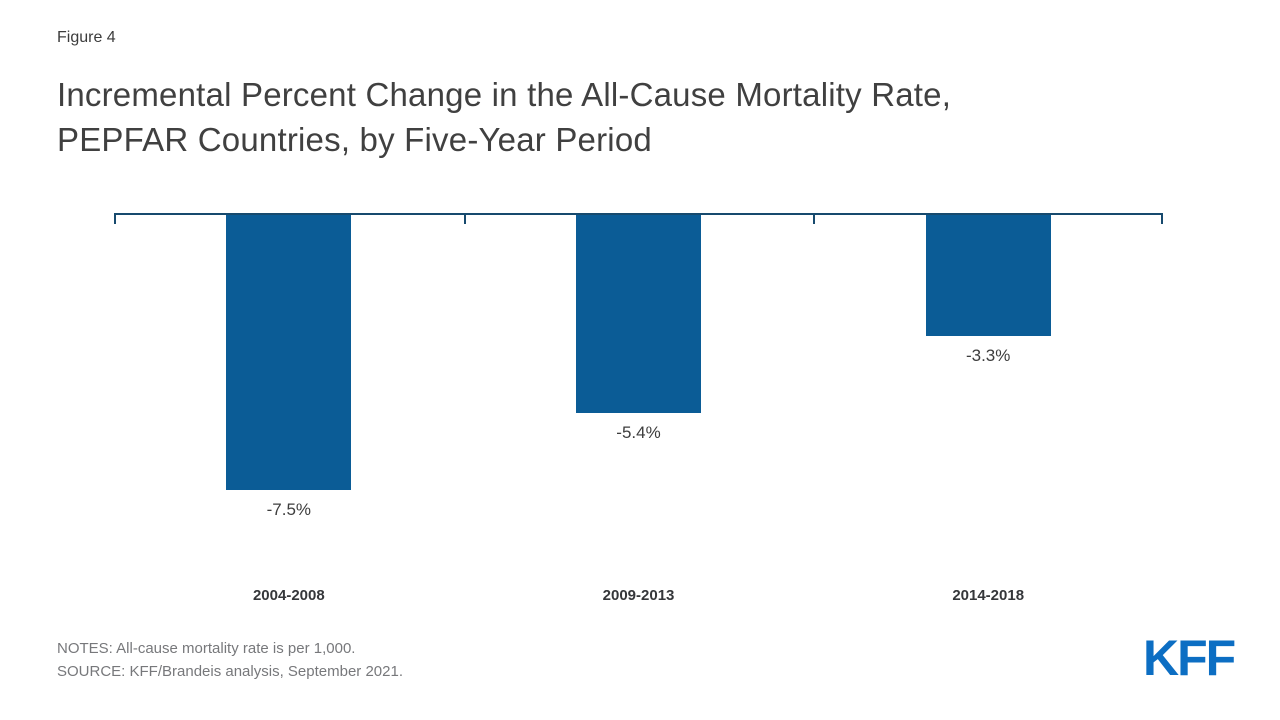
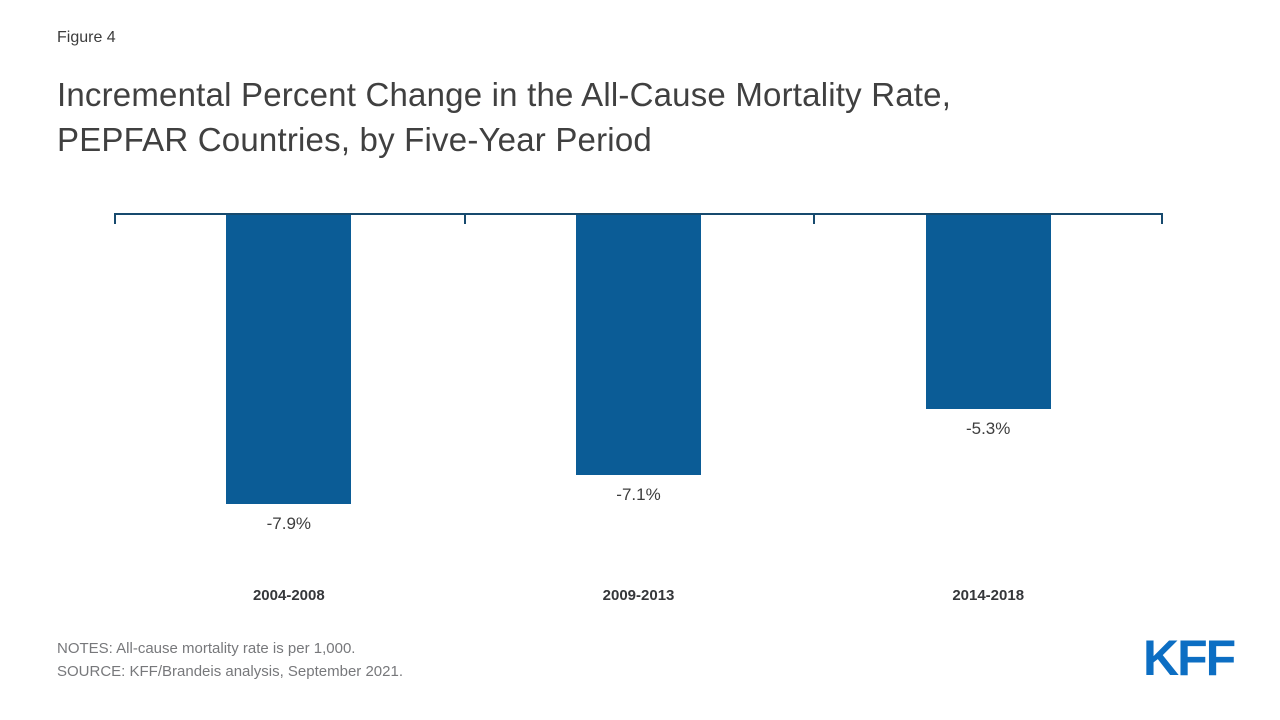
2004-2008: -7.5% -> -7.9%
2009-2013: -5.4% -> -7.1%
2014-2018: -3.3% -> -5.3%
